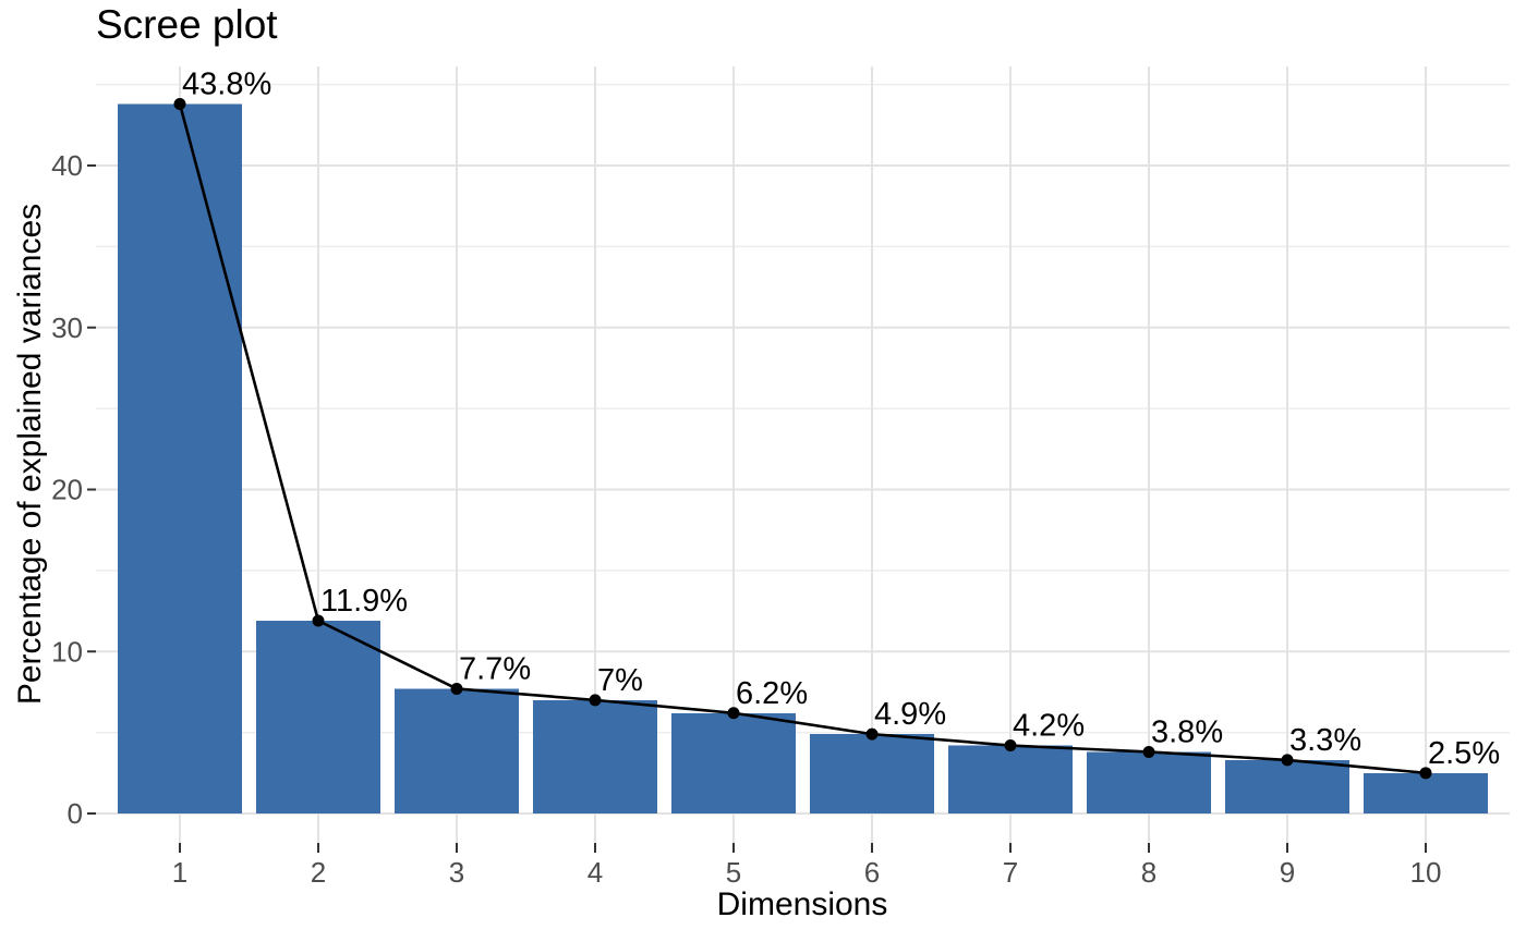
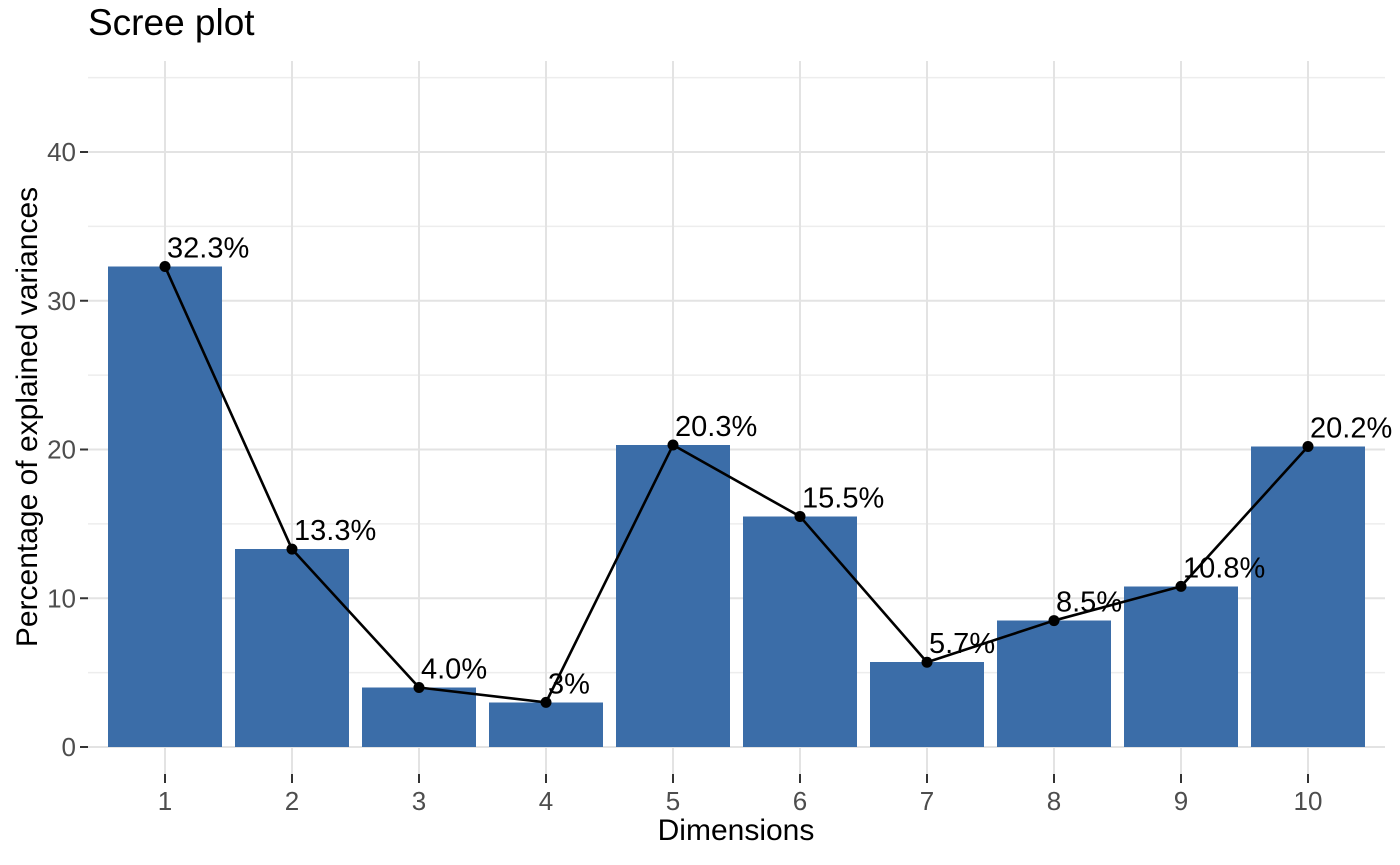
1: 43.8% -> 32.3%
2: 11.9% -> 13.3%
3: 7.7% -> 4.0%
4: 7% -> 3%
5: 6.2% -> 20.3%
6: 4.9% -> 15.5%
7: 4.2% -> 5.7%
8: 3.8% -> 8.5%
9: 3.3% -> 10.8%
10: 2.5% -> 20.2%
